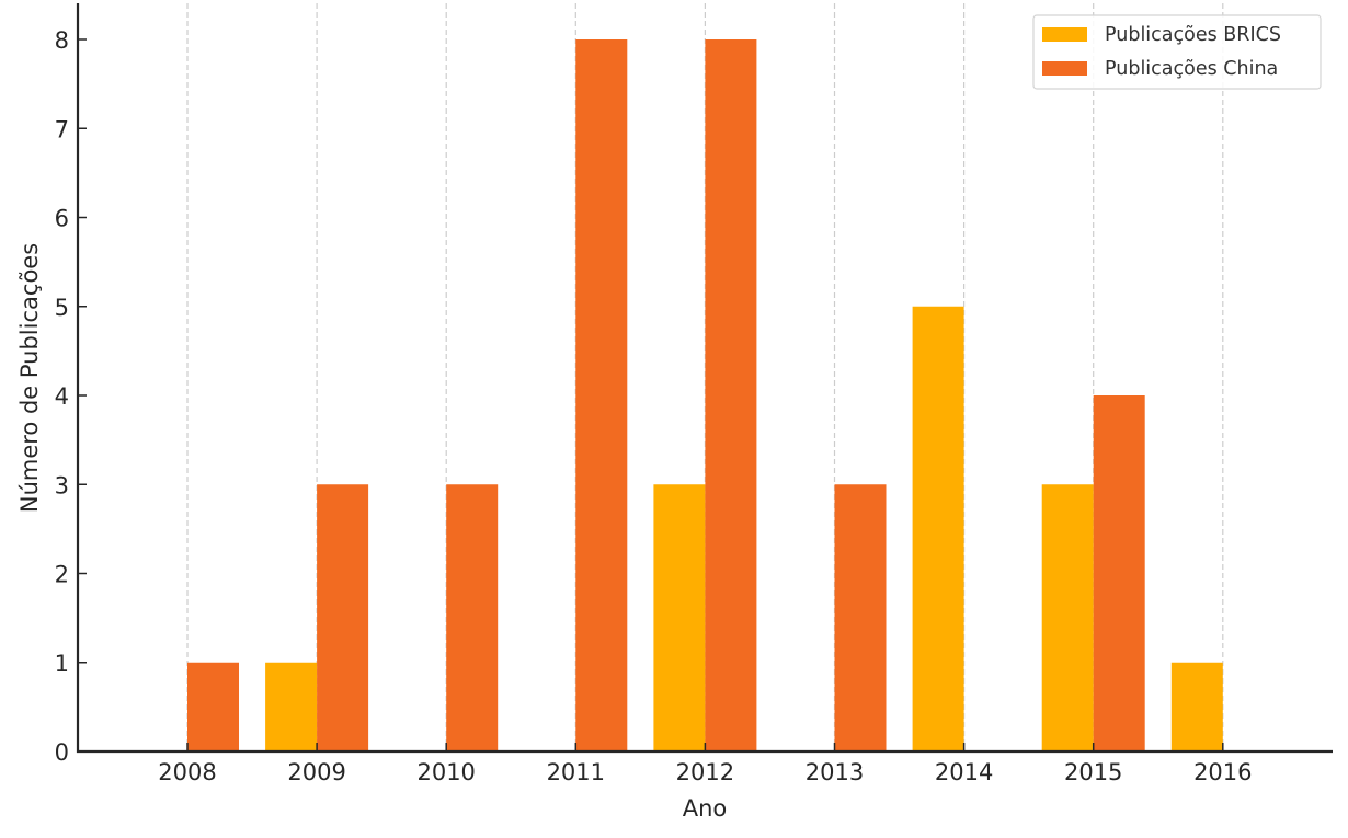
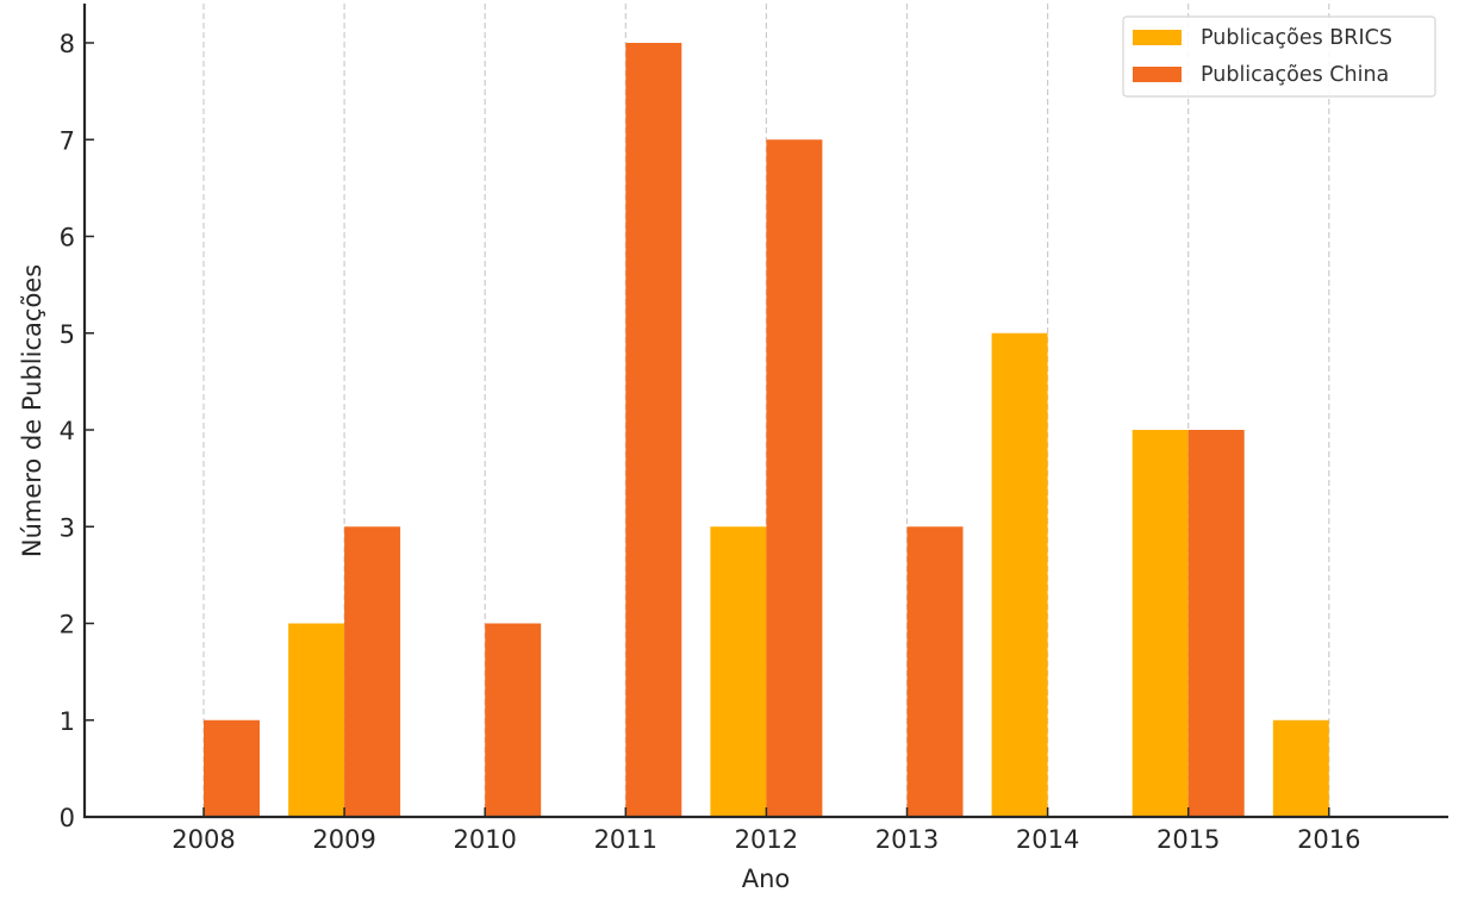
Publicações BRICS/2009: 1 -> 2
Publicações China/2010: 3 -> 2
Publicações China/2012: 8 -> 7
Publicações BRICS/2015: 3 -> 4
